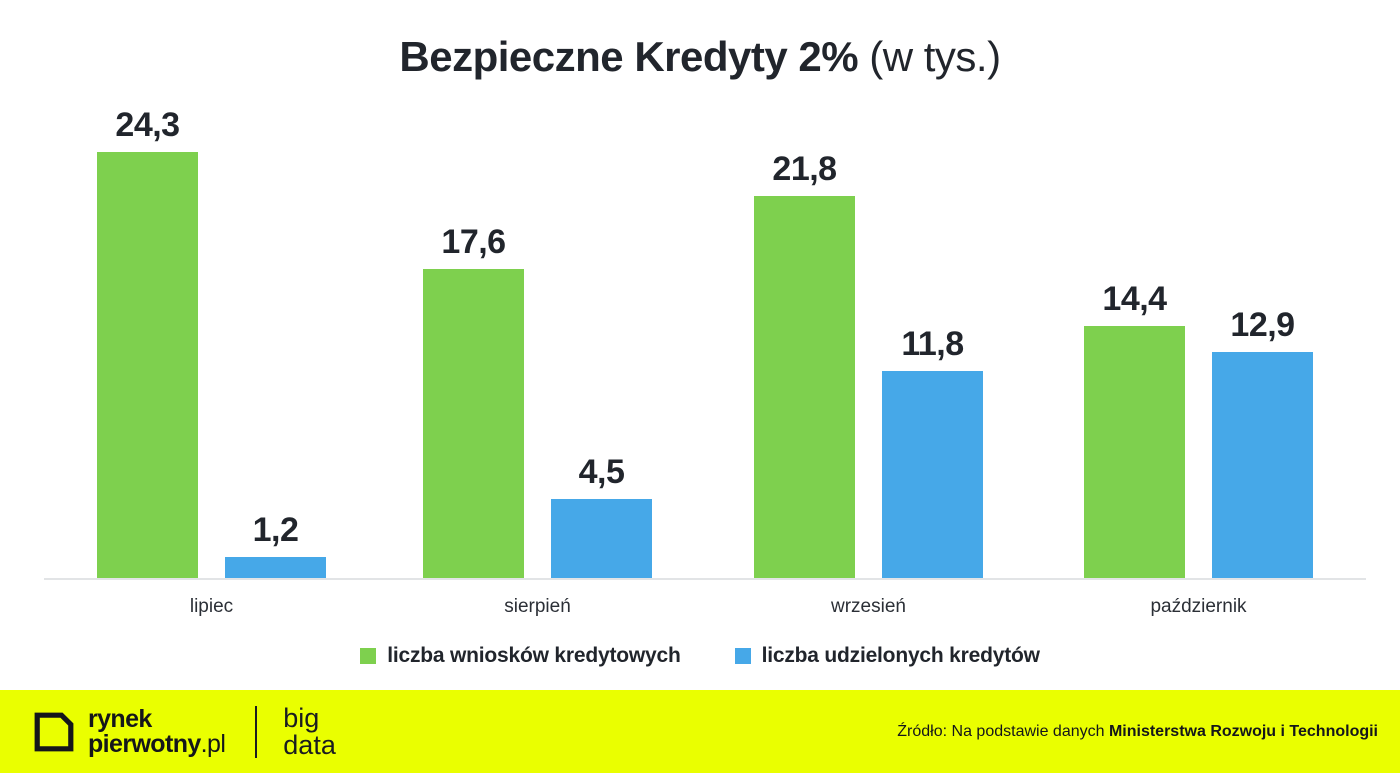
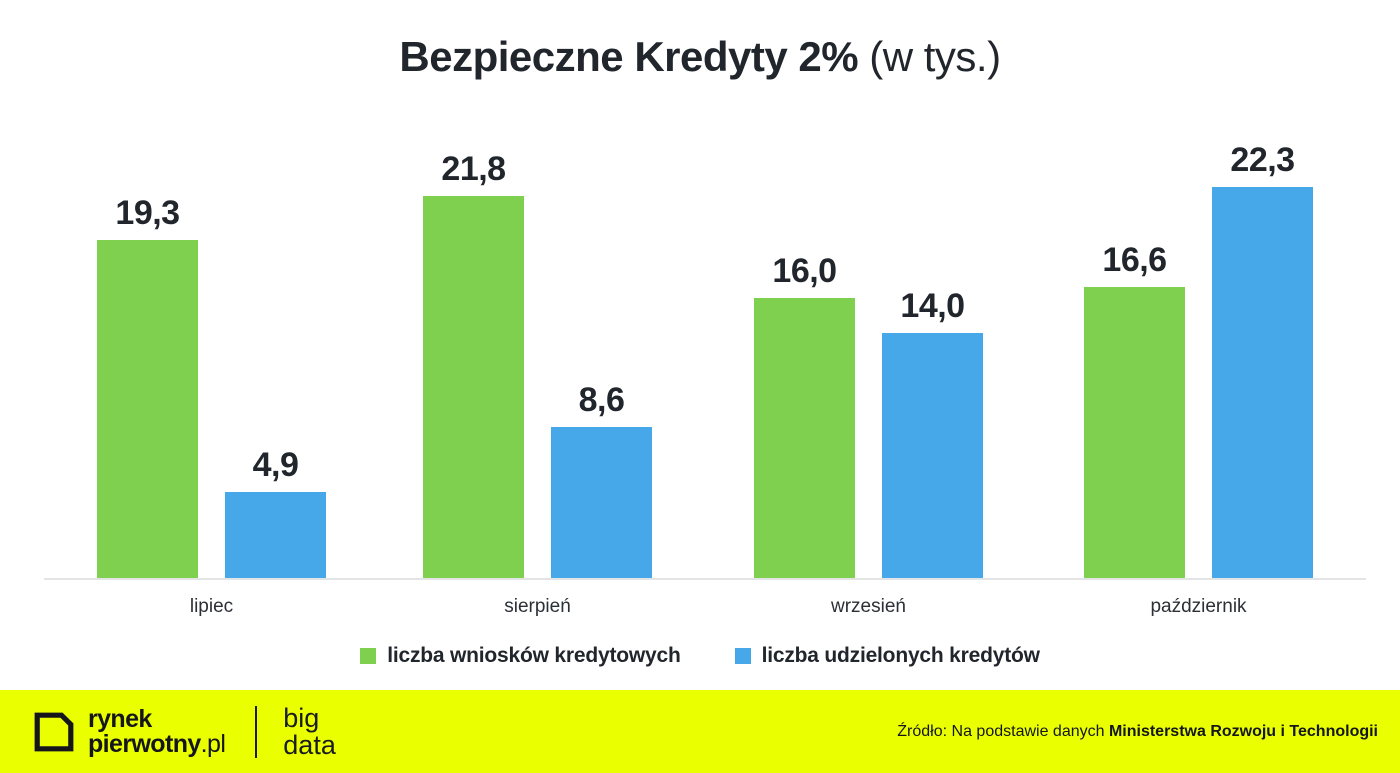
liczba wniosków kredytowych/lipiec: 24,3 -> 19,3
liczba udzielonych kredytów/lipiec: 1,2 -> 4,9
liczba wniosków kredytowych/sierpień: 17,6 -> 21,8
liczba udzielonych kredytów/sierpień: 4,5 -> 8,6
liczba wniosków kredytowych/wrzesień: 21,8 -> 16,0
liczba udzielonych kredytów/wrzesień: 11,8 -> 14,0
liczba wniosków kredytowych/październik: 14,4 -> 16,6
liczba udzielonych kredytów/październik: 12,9 -> 22,3
